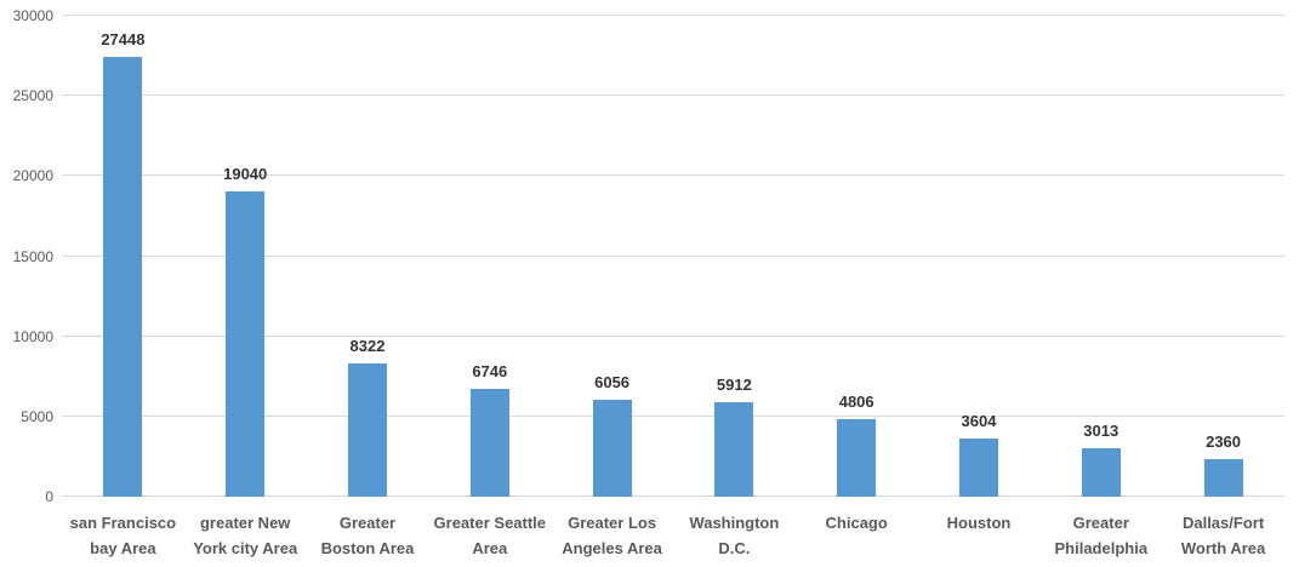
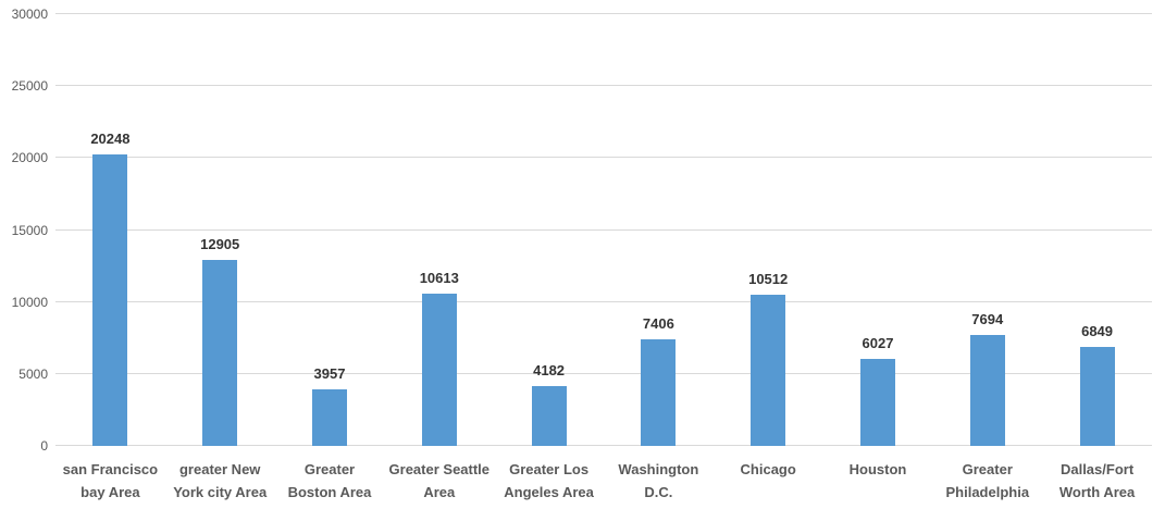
san Francisco bay Area: 27448 -> 20248
greater New York city Area: 19040 -> 12905
Greater Boston Area: 8322 -> 3957
Greater Seattle Area: 6746 -> 10613
Greater Los Angeles Area: 6056 -> 4182
Washington D.C.: 5912 -> 7406
Chicago: 4806 -> 10512
Houston: 3604 -> 6027
Greater Philadelphia: 3013 -> 7694
Dallas/Fort Worth Area: 2360 -> 6849
